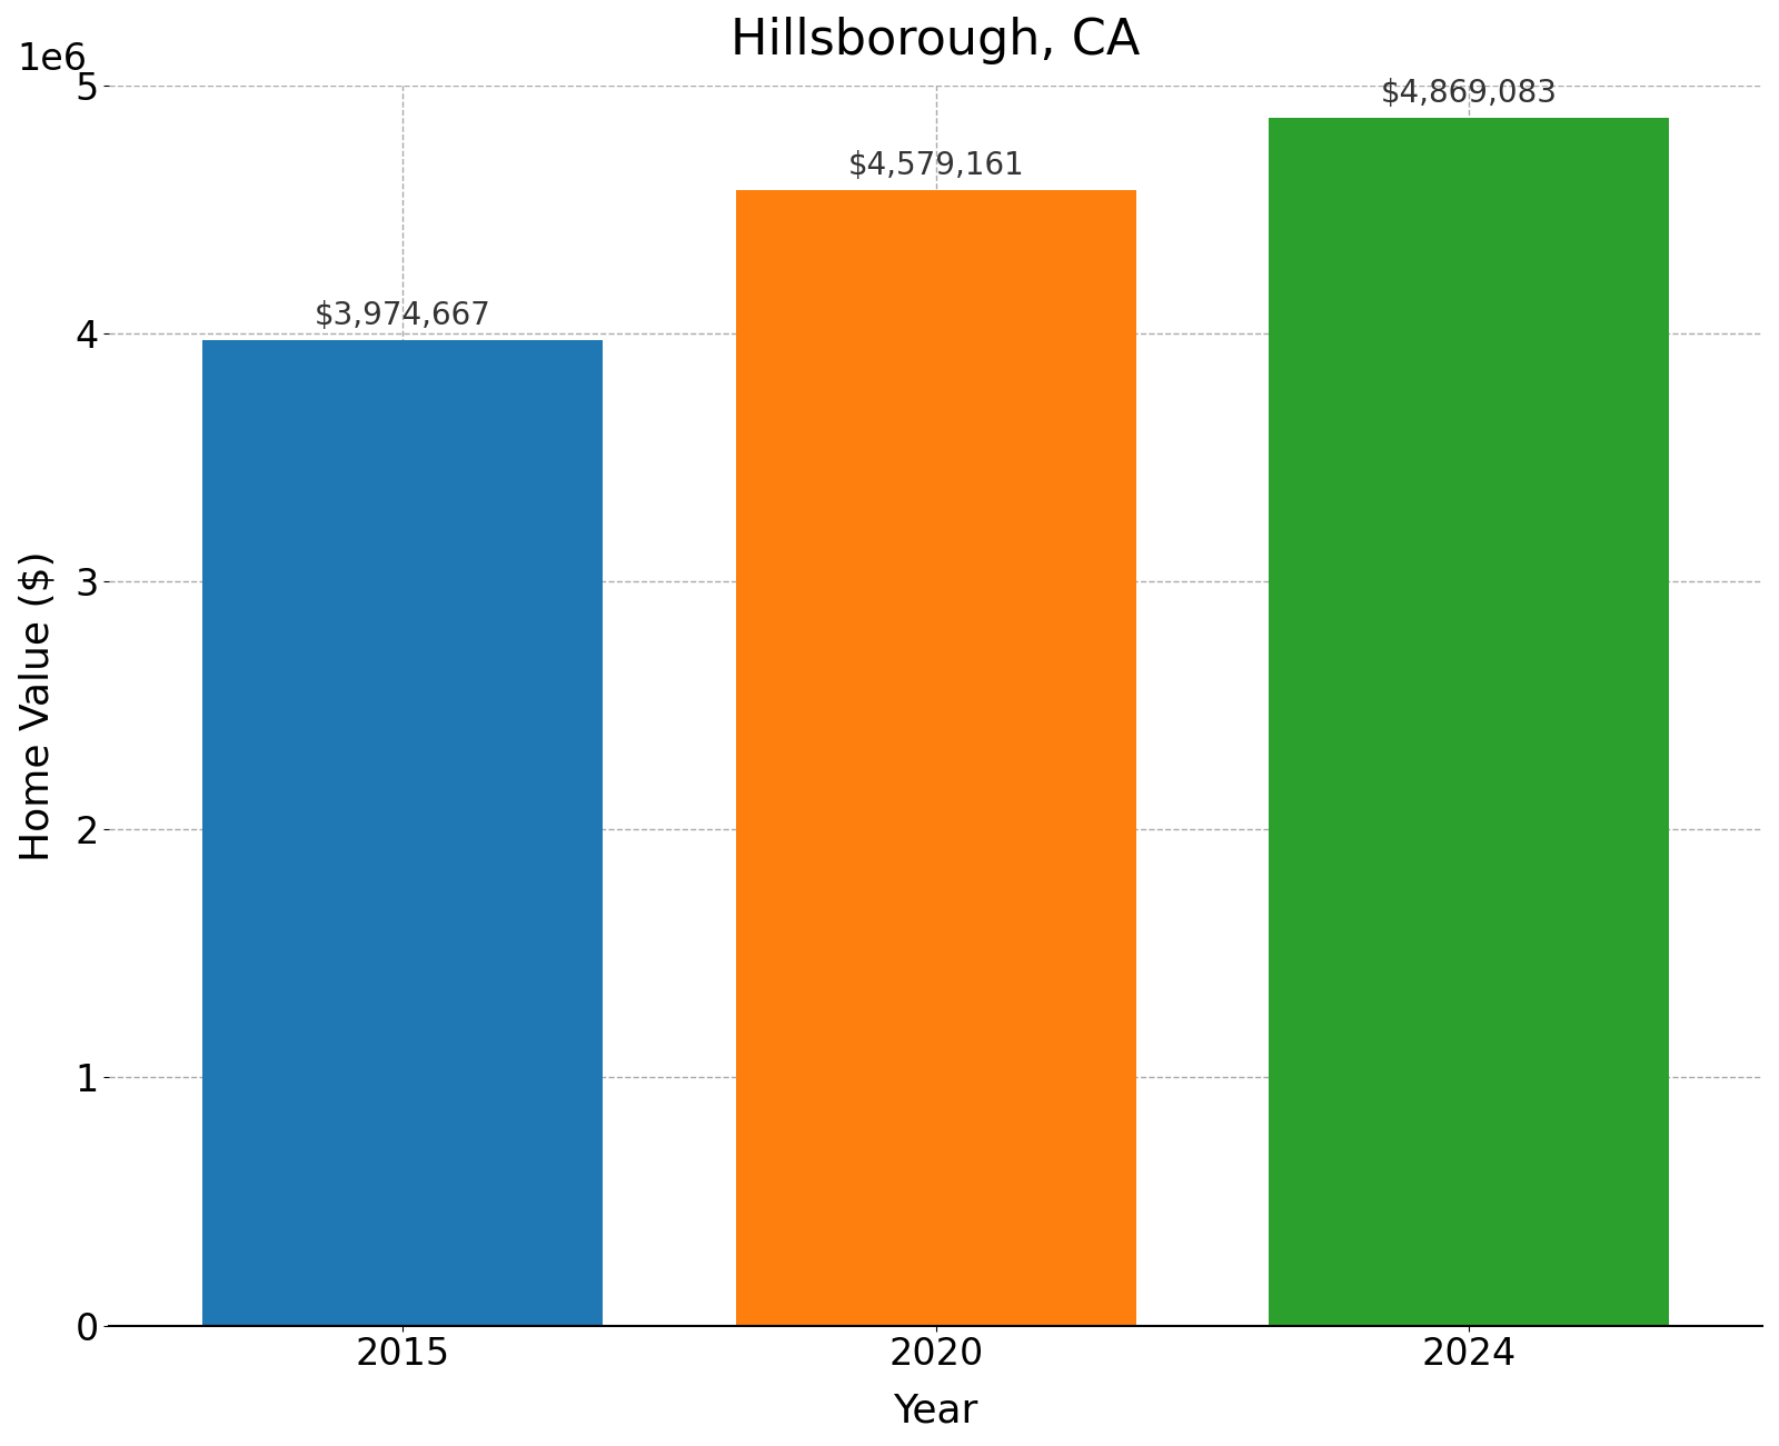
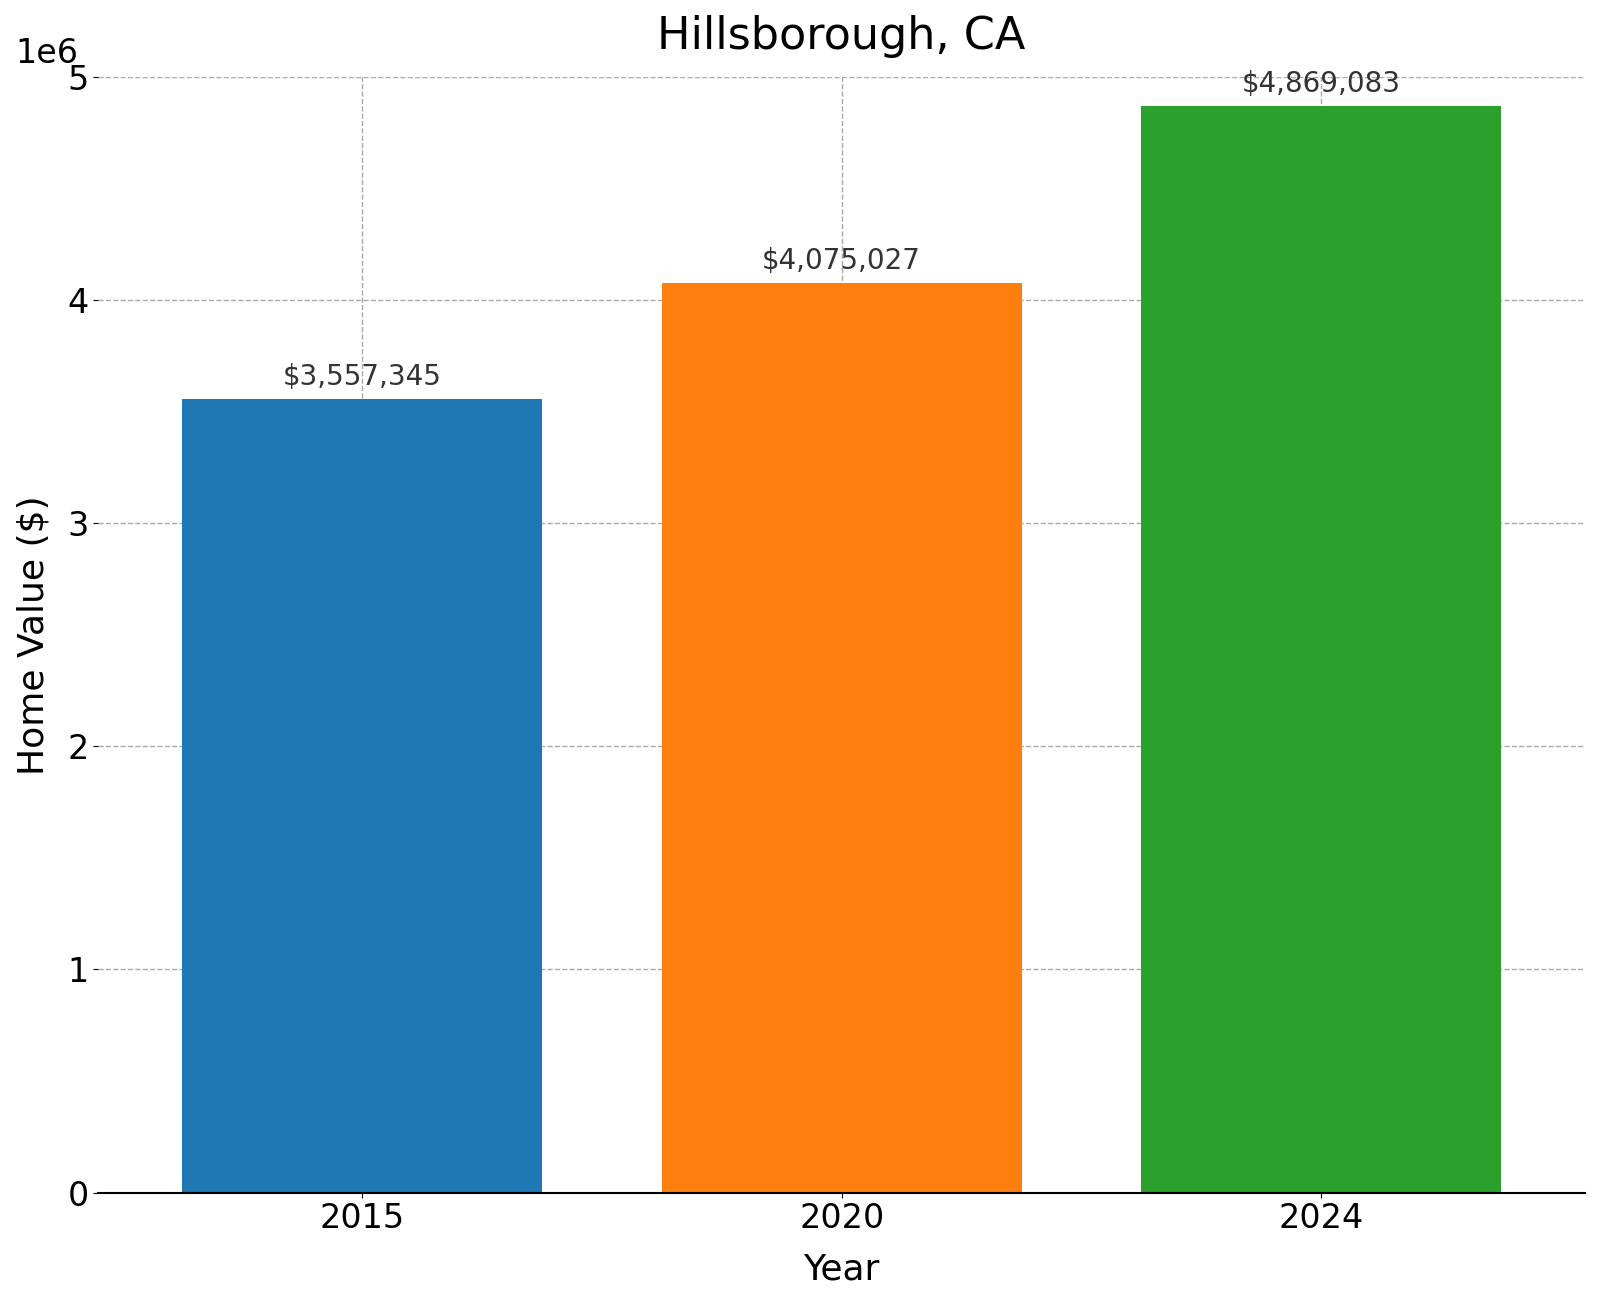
2015: $3,974,667 -> $3,557,345
2020: $4,579,161 -> $4,075,027
